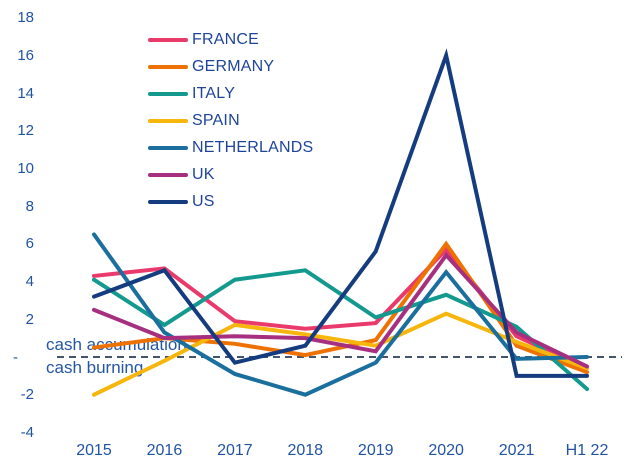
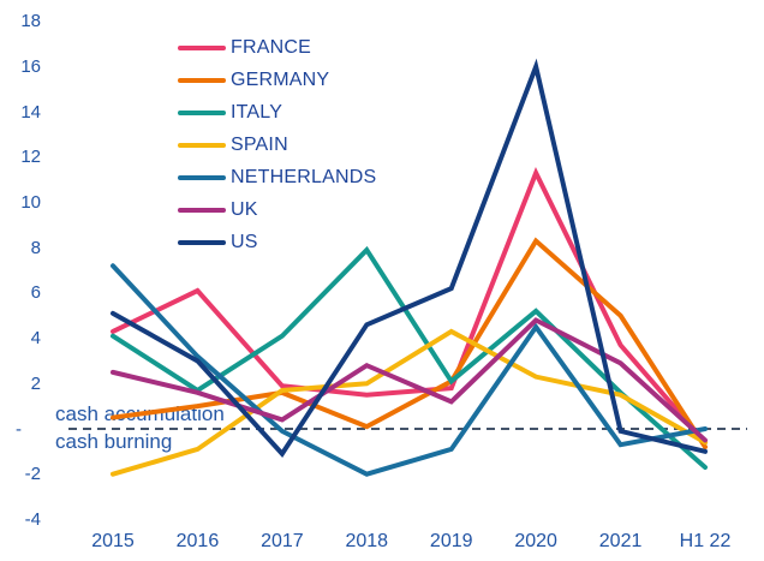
NETHERLANDS/2015: 6.5 -> 7.2
US/2015: 3.2 -> 5.1
FRANCE/2016: 4.7 -> 6.1
SPAIN/2016: -0.2 -> -0.9
NETHERLANDS/2016: 1.3 -> 3.2
UK/2016: 1.0 -> 1.6
US/2016: 4.6 -> 3.0
GERMANY/2017: 0.7 -> 1.6
NETHERLANDS/2017: -0.9 -> -0.1
UK/2017: 1.1 -> 0.4
US/2017: -0.3 -> -1.1
ITALY/2018: 4.6 -> 7.9
SPAIN/2018: 1.2 -> 2.0
UK/2018: 1.0 -> 2.8
US/2018: 0.6 -> 4.6
GERMANY/2019: 0.9 -> 2.1
SPAIN/2019: 0.6 -> 4.3
NETHERLANDS/2019: -0.3 -> -0.9
UK/2019: 0.3 -> 1.2
US/2019: 5.6 -> 6.2
FRANCE/2020: 5.7 -> 11.3
GERMANY/2020: 6.0 -> 8.3
ITALY/2020: 3.3 -> 5.2
UK/2020: 5.4 -> 4.8
FRANCE/2021: 1.1 -> 3.7
GERMANY/2021: 0.6 -> 5.0
SPAIN/2021: 0.8 -> 1.5
NETHERLANDS/2021: -0.1 -> -0.7
UK/2021: 1.3 -> 2.9
US/2021: -1.0 -> -0.1
